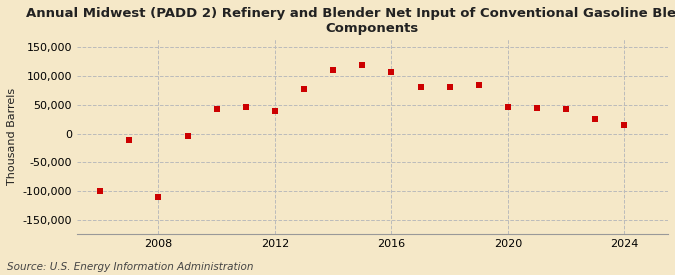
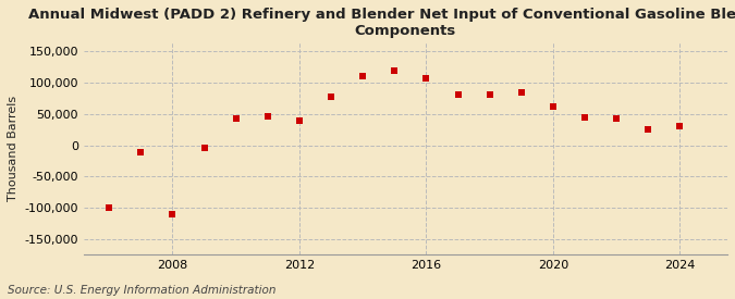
2020: 46,000 -> 62,000
2024: 15,000 -> 30,000
